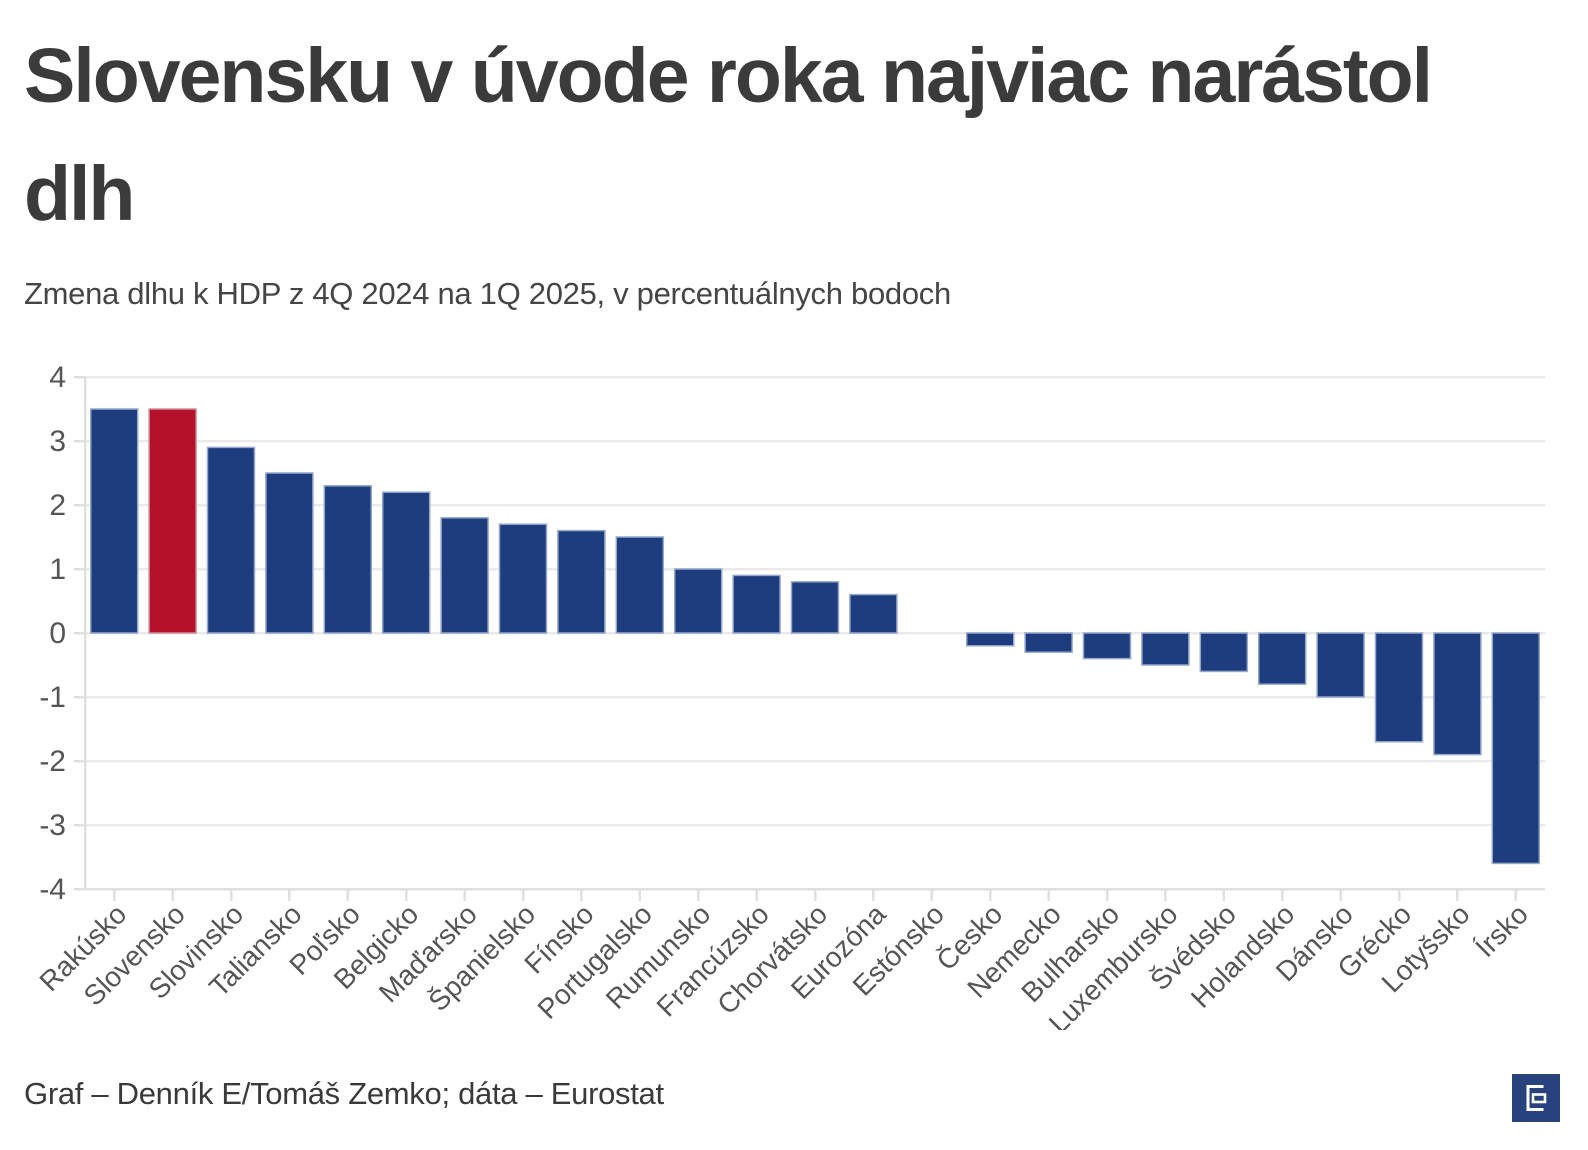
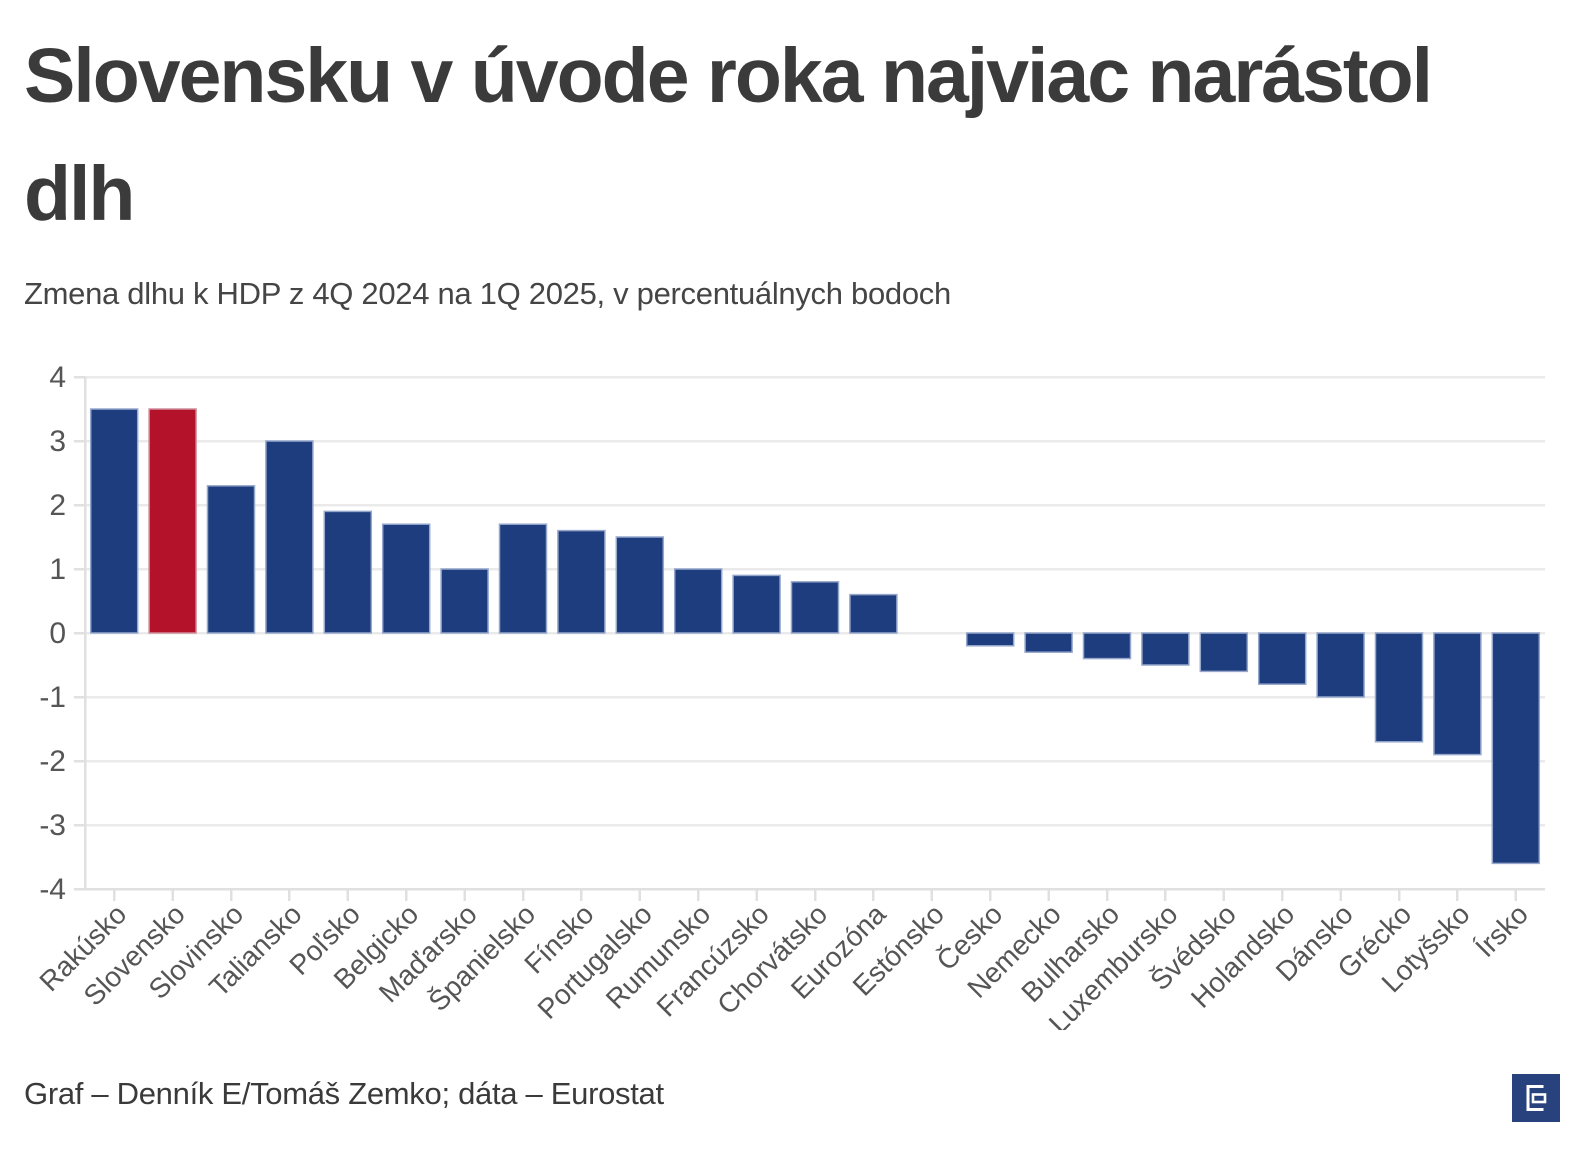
Slovinsko: 2.9 -> 2.3
Taliansko: 2.5 -> 3.0
Poľsko: 2.3 -> 1.9
Belgicko: 2.2 -> 1.7
Maďarsko: 1.8 -> 1.0
